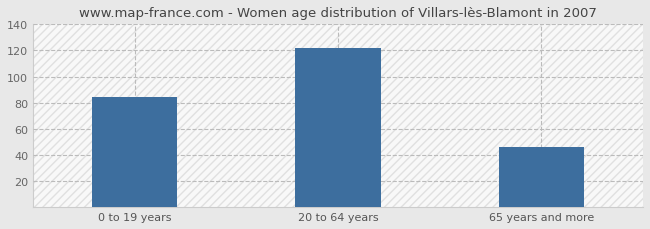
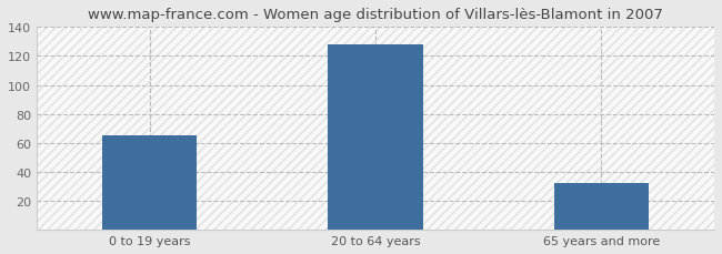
0 to 19 years: 84 -> 65
20 to 64 years: 122 -> 128
65 years and more: 46 -> 32
